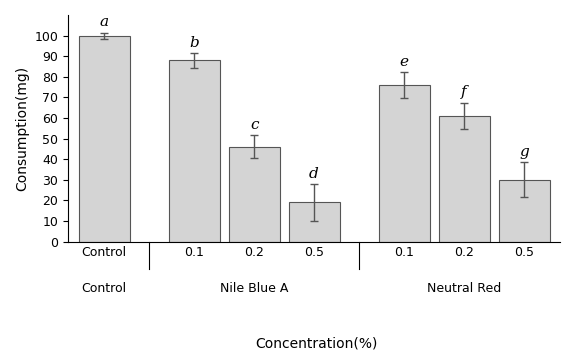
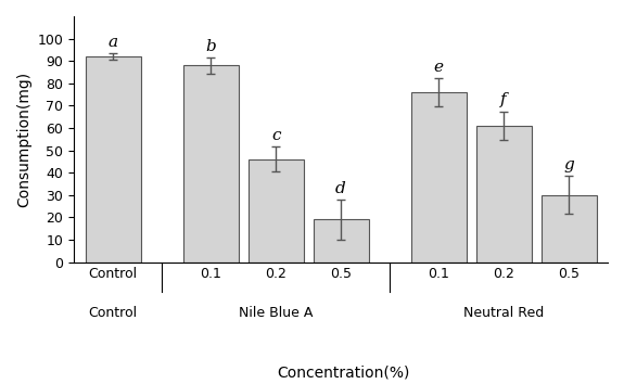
Control: 100 -> 92
